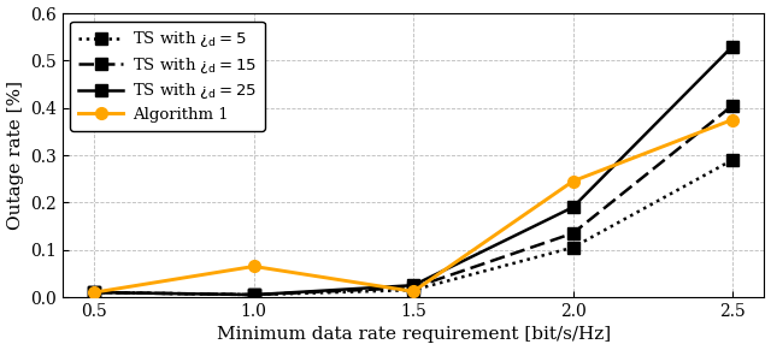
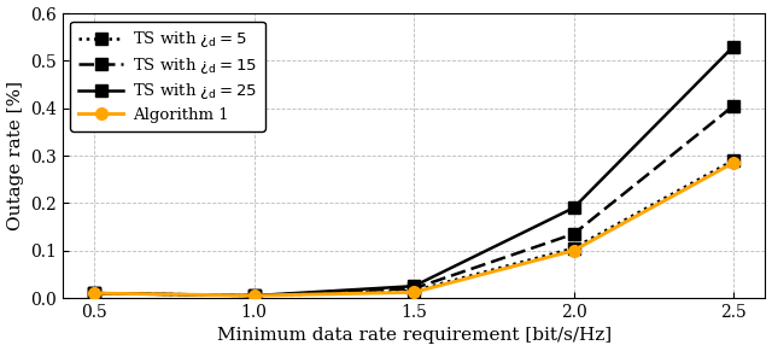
Algorithm 1/1.0: 0.065 -> 0.005
Algorithm 1/2.0: 0.245 -> 0.100
Algorithm 1/2.5: 0.375 -> 0.285
